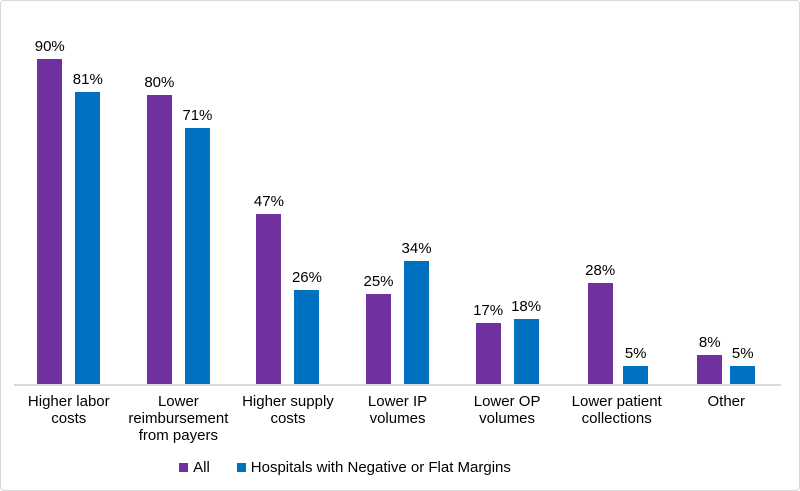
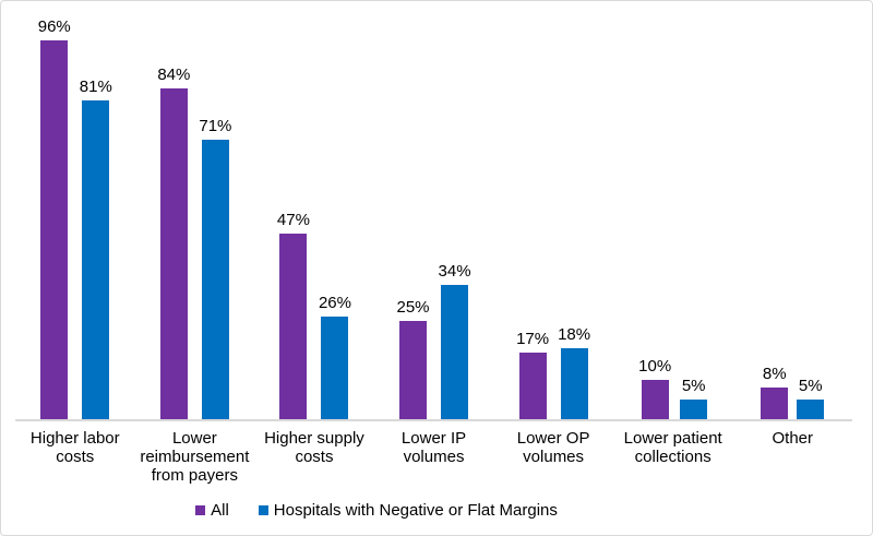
All/Higher labor costs: 90% -> 96%
All/Lower reimbursement from payers: 80% -> 84%
All/Lower patient collections: 28% -> 10%
